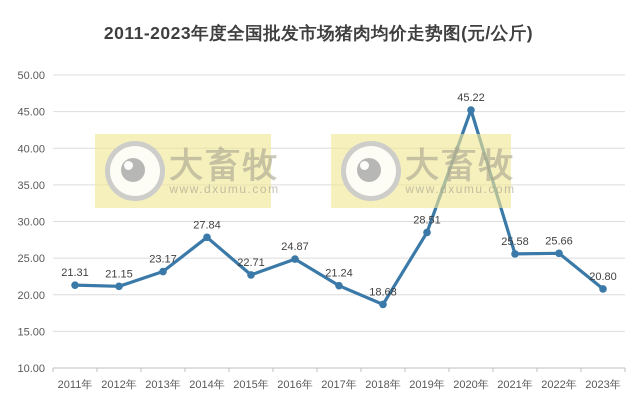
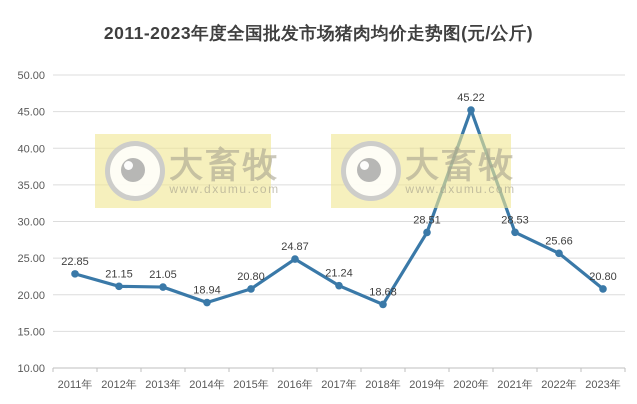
2011年: 21.31 -> 22.85
2013年: 23.17 -> 21.05
2014年: 27.84 -> 18.94
2015年: 22.71 -> 20.80
2021年: 25.58 -> 28.53
